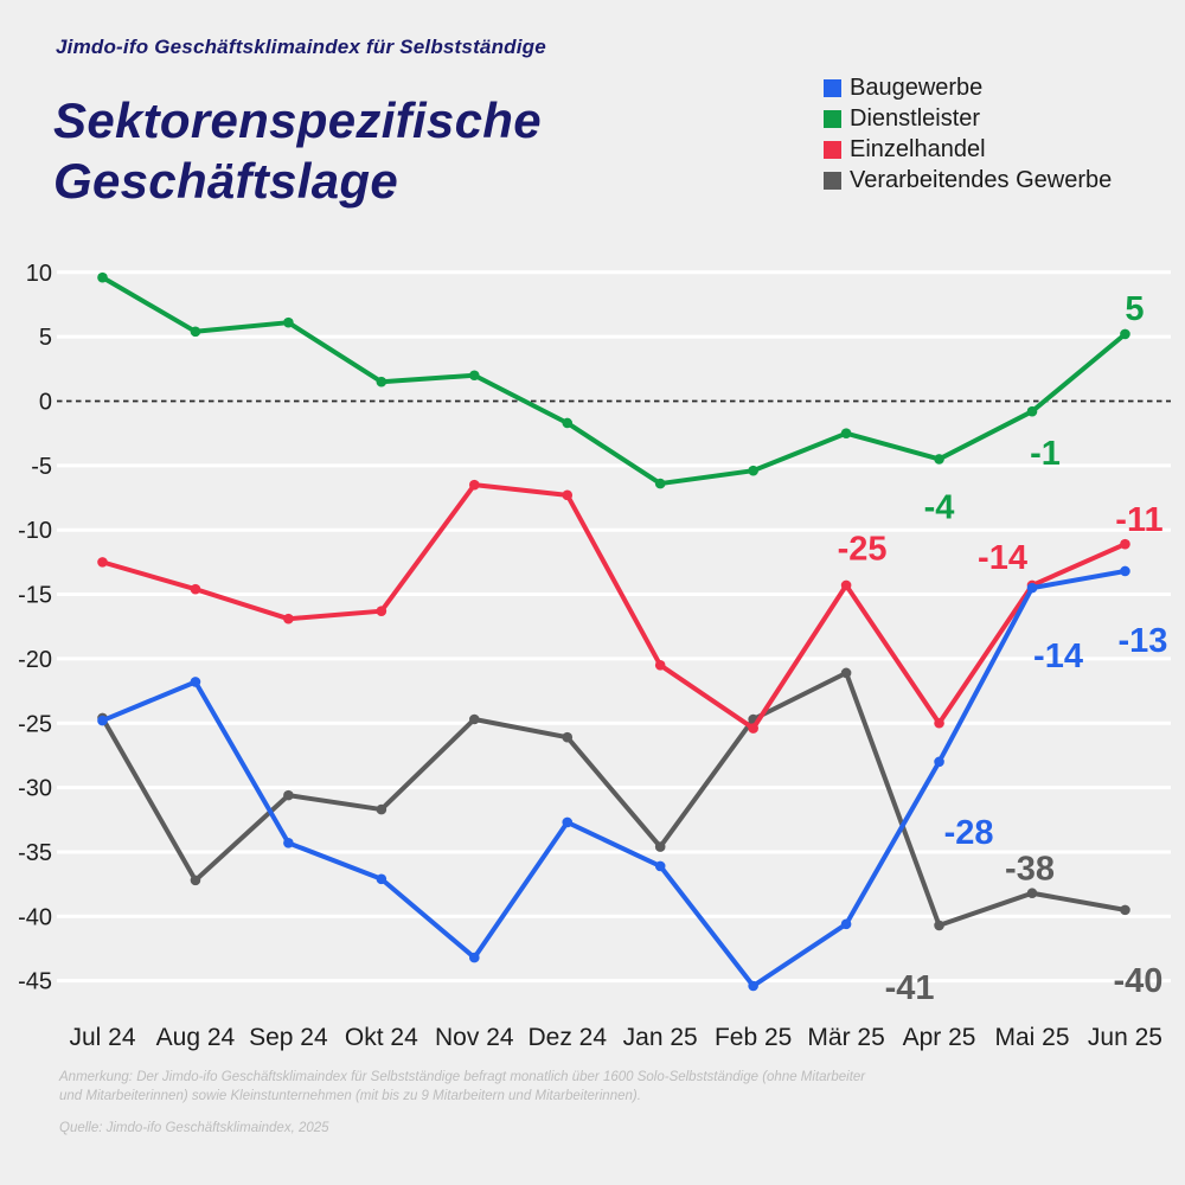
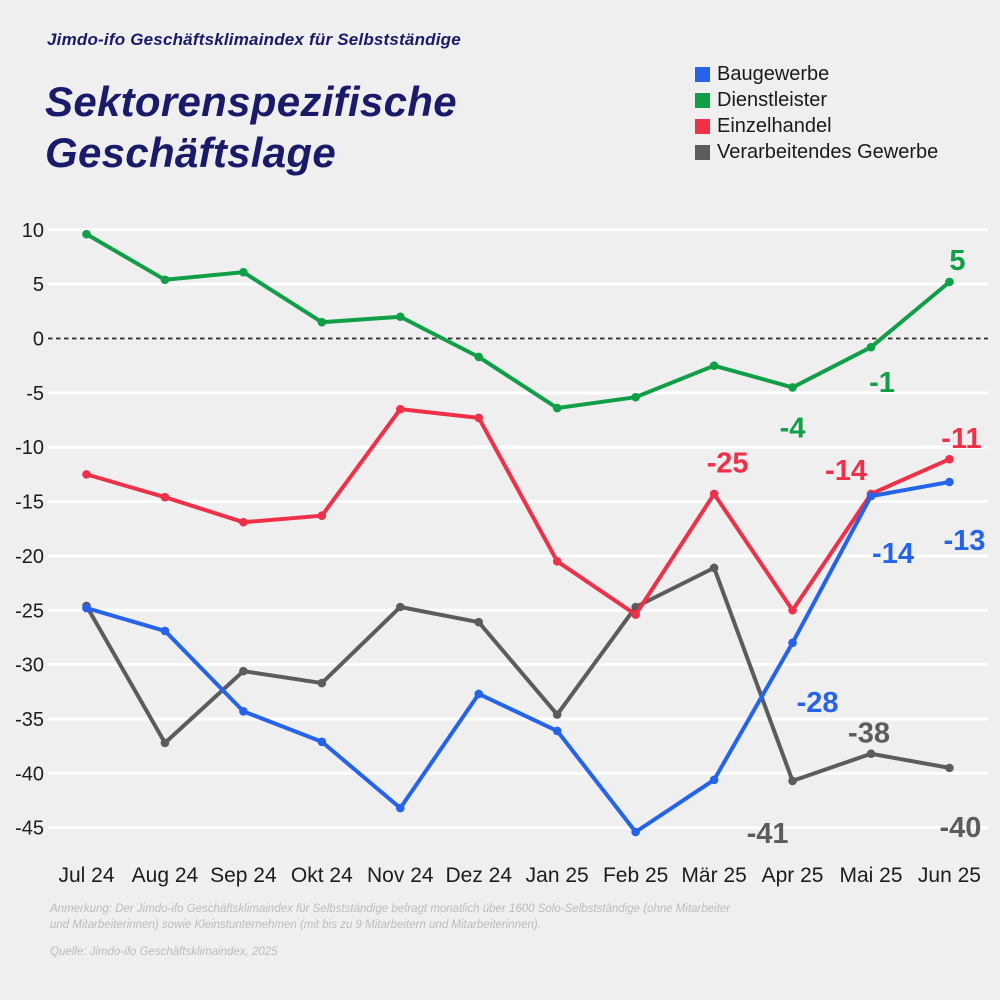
Baugewerbe/Aug 24: -21.8 -> -26.9
